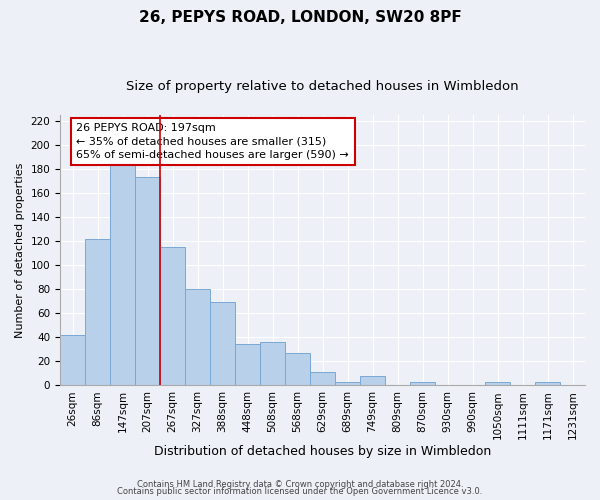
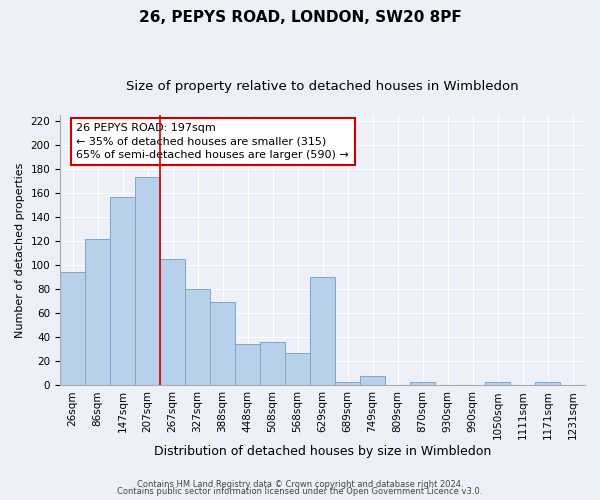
26sqm: 42 -> 94
147sqm: 184 -> 157
267sqm: 115 -> 105
629sqm: 11 -> 90
